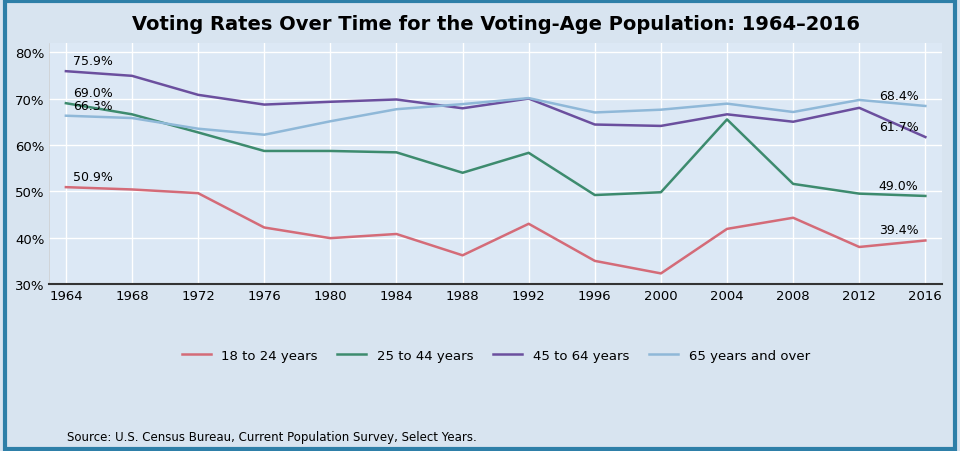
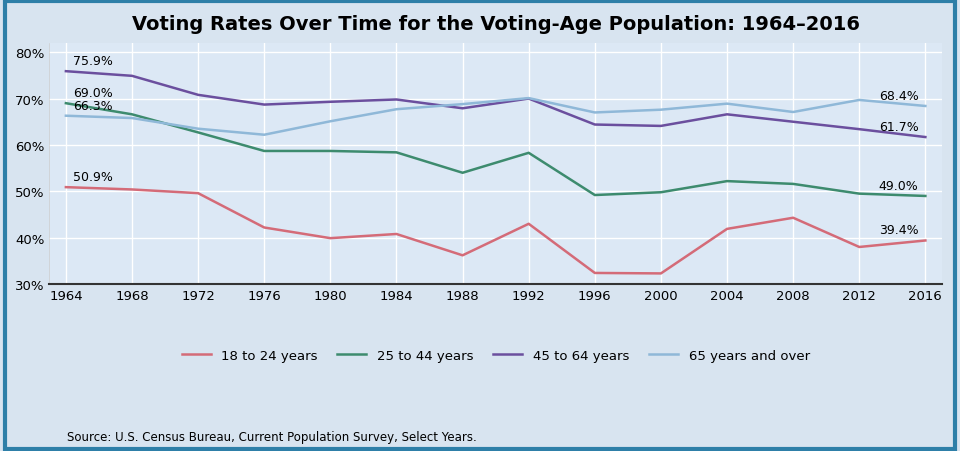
18 to 24 years/1996: 35.0% -> 32.4%
25 to 44 years/2004: 65.5% -> 52.2%
45 to 64 years/2012: 68.0% -> 63.4%
